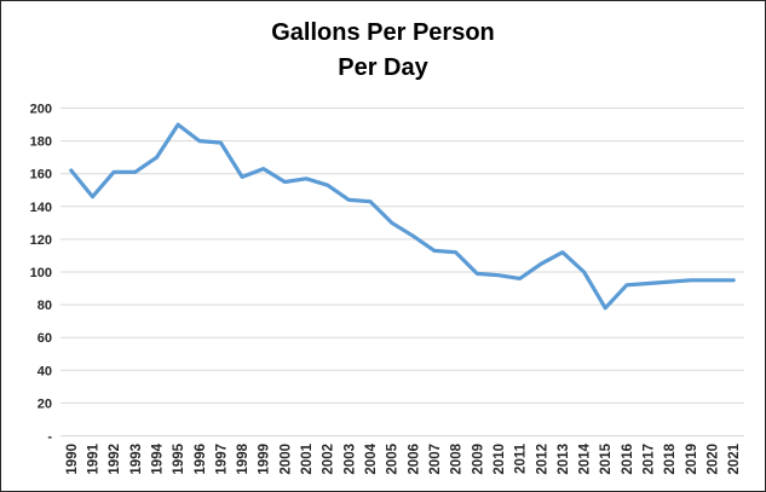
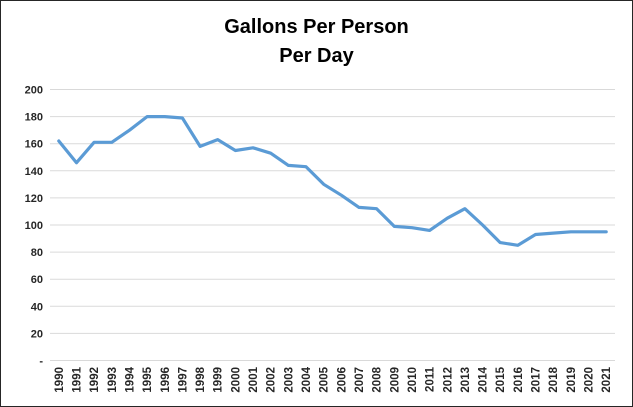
1995: 190 -> 180
2015: 78 -> 87
2016: 92 -> 85
